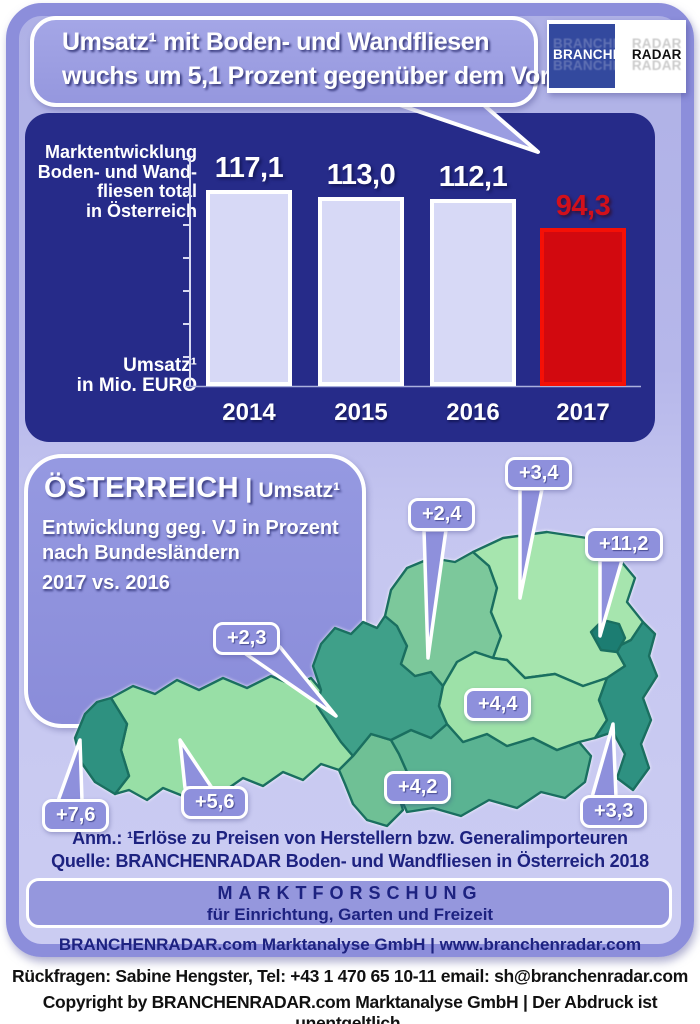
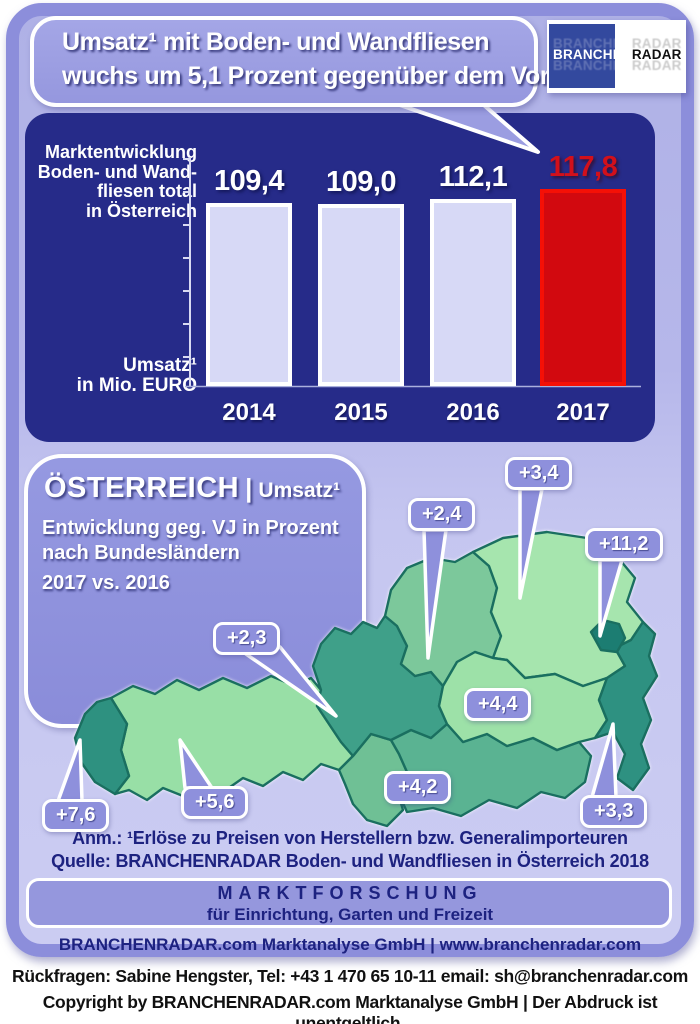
2014: 117,1 -> 109,4
2015: 113,0 -> 109,0
2017: 94,3 -> 117,8
